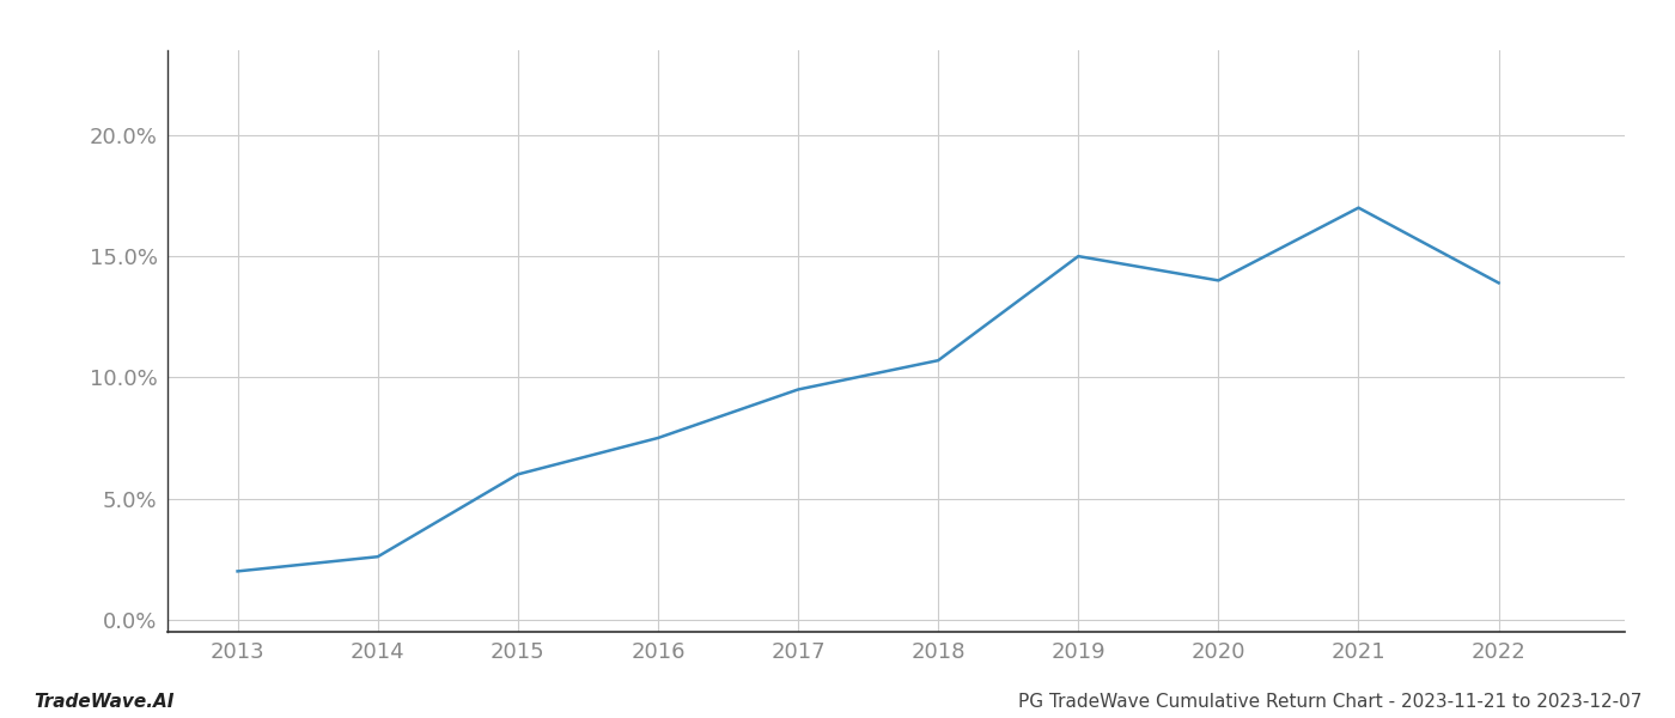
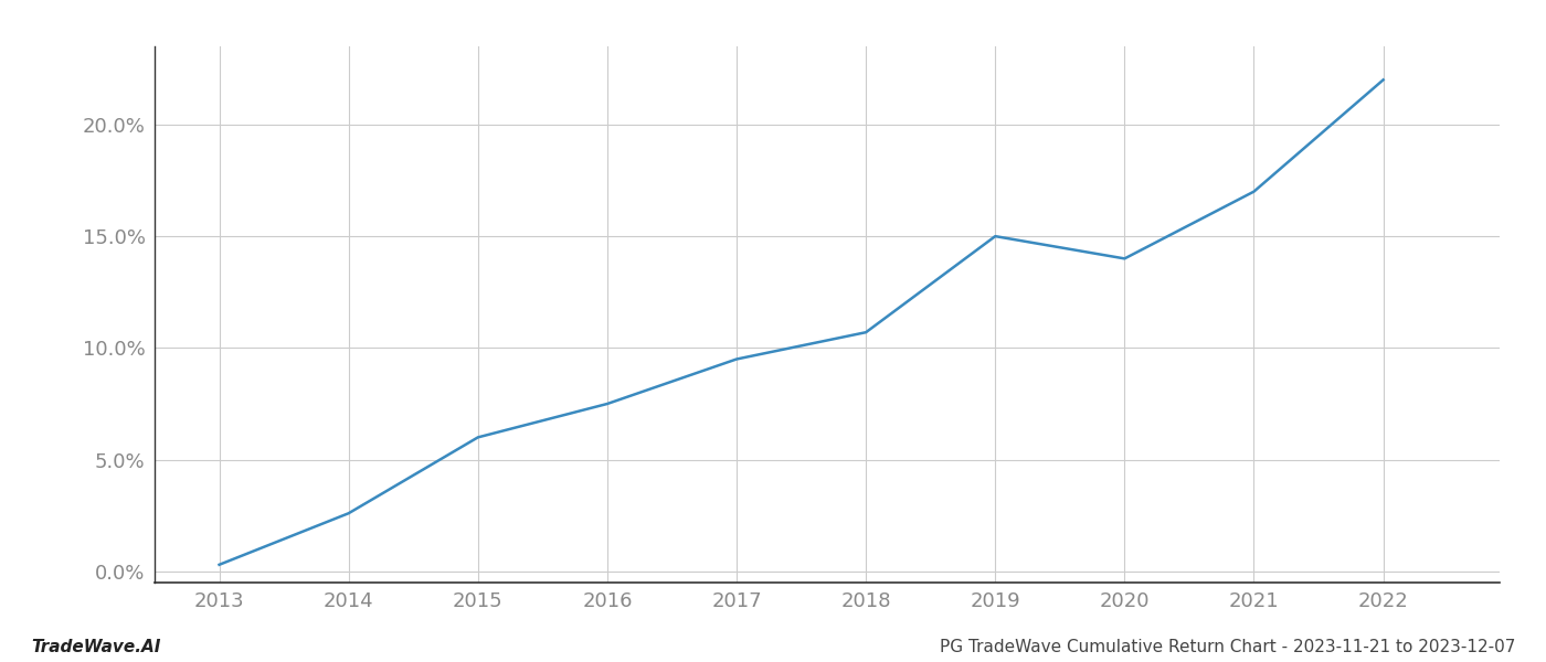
2013: 2.0% -> 0.3%
2022: 13.9% -> 22.0%
